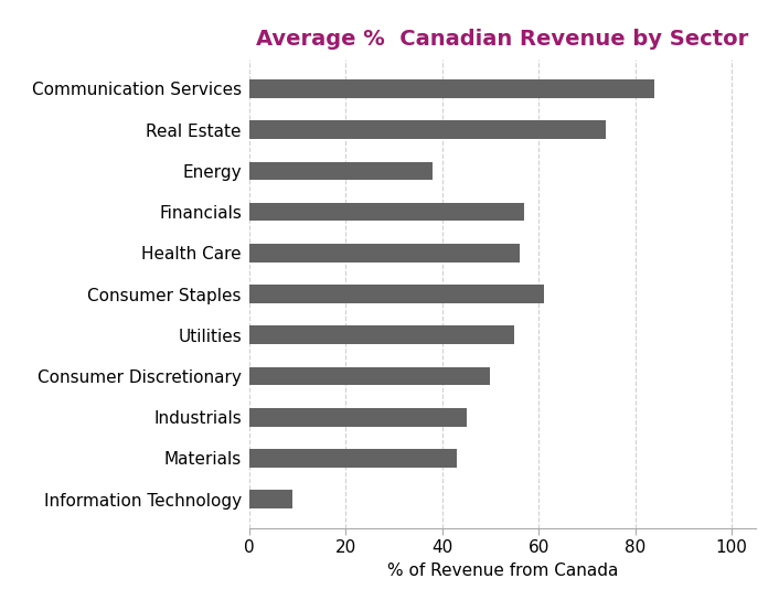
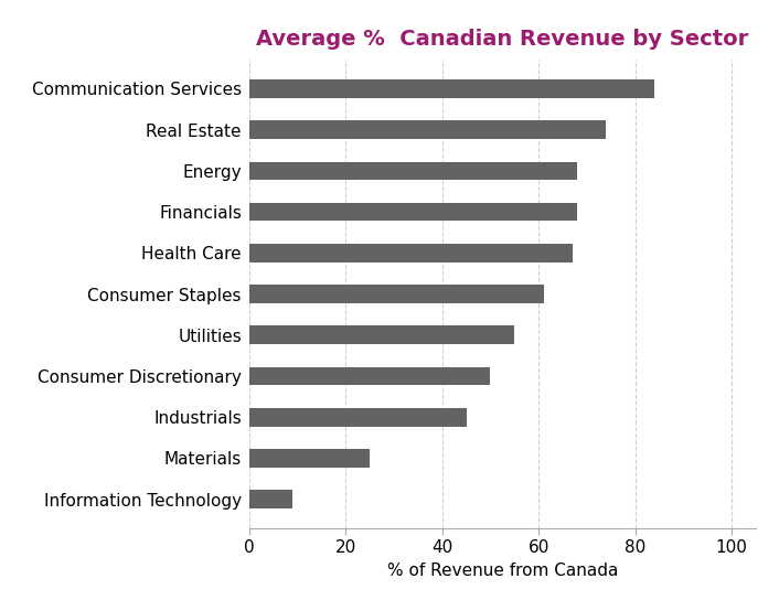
Energy: 38 -> 68
Financials: 57 -> 68
Health Care: 56 -> 67
Materials: 43 -> 25
